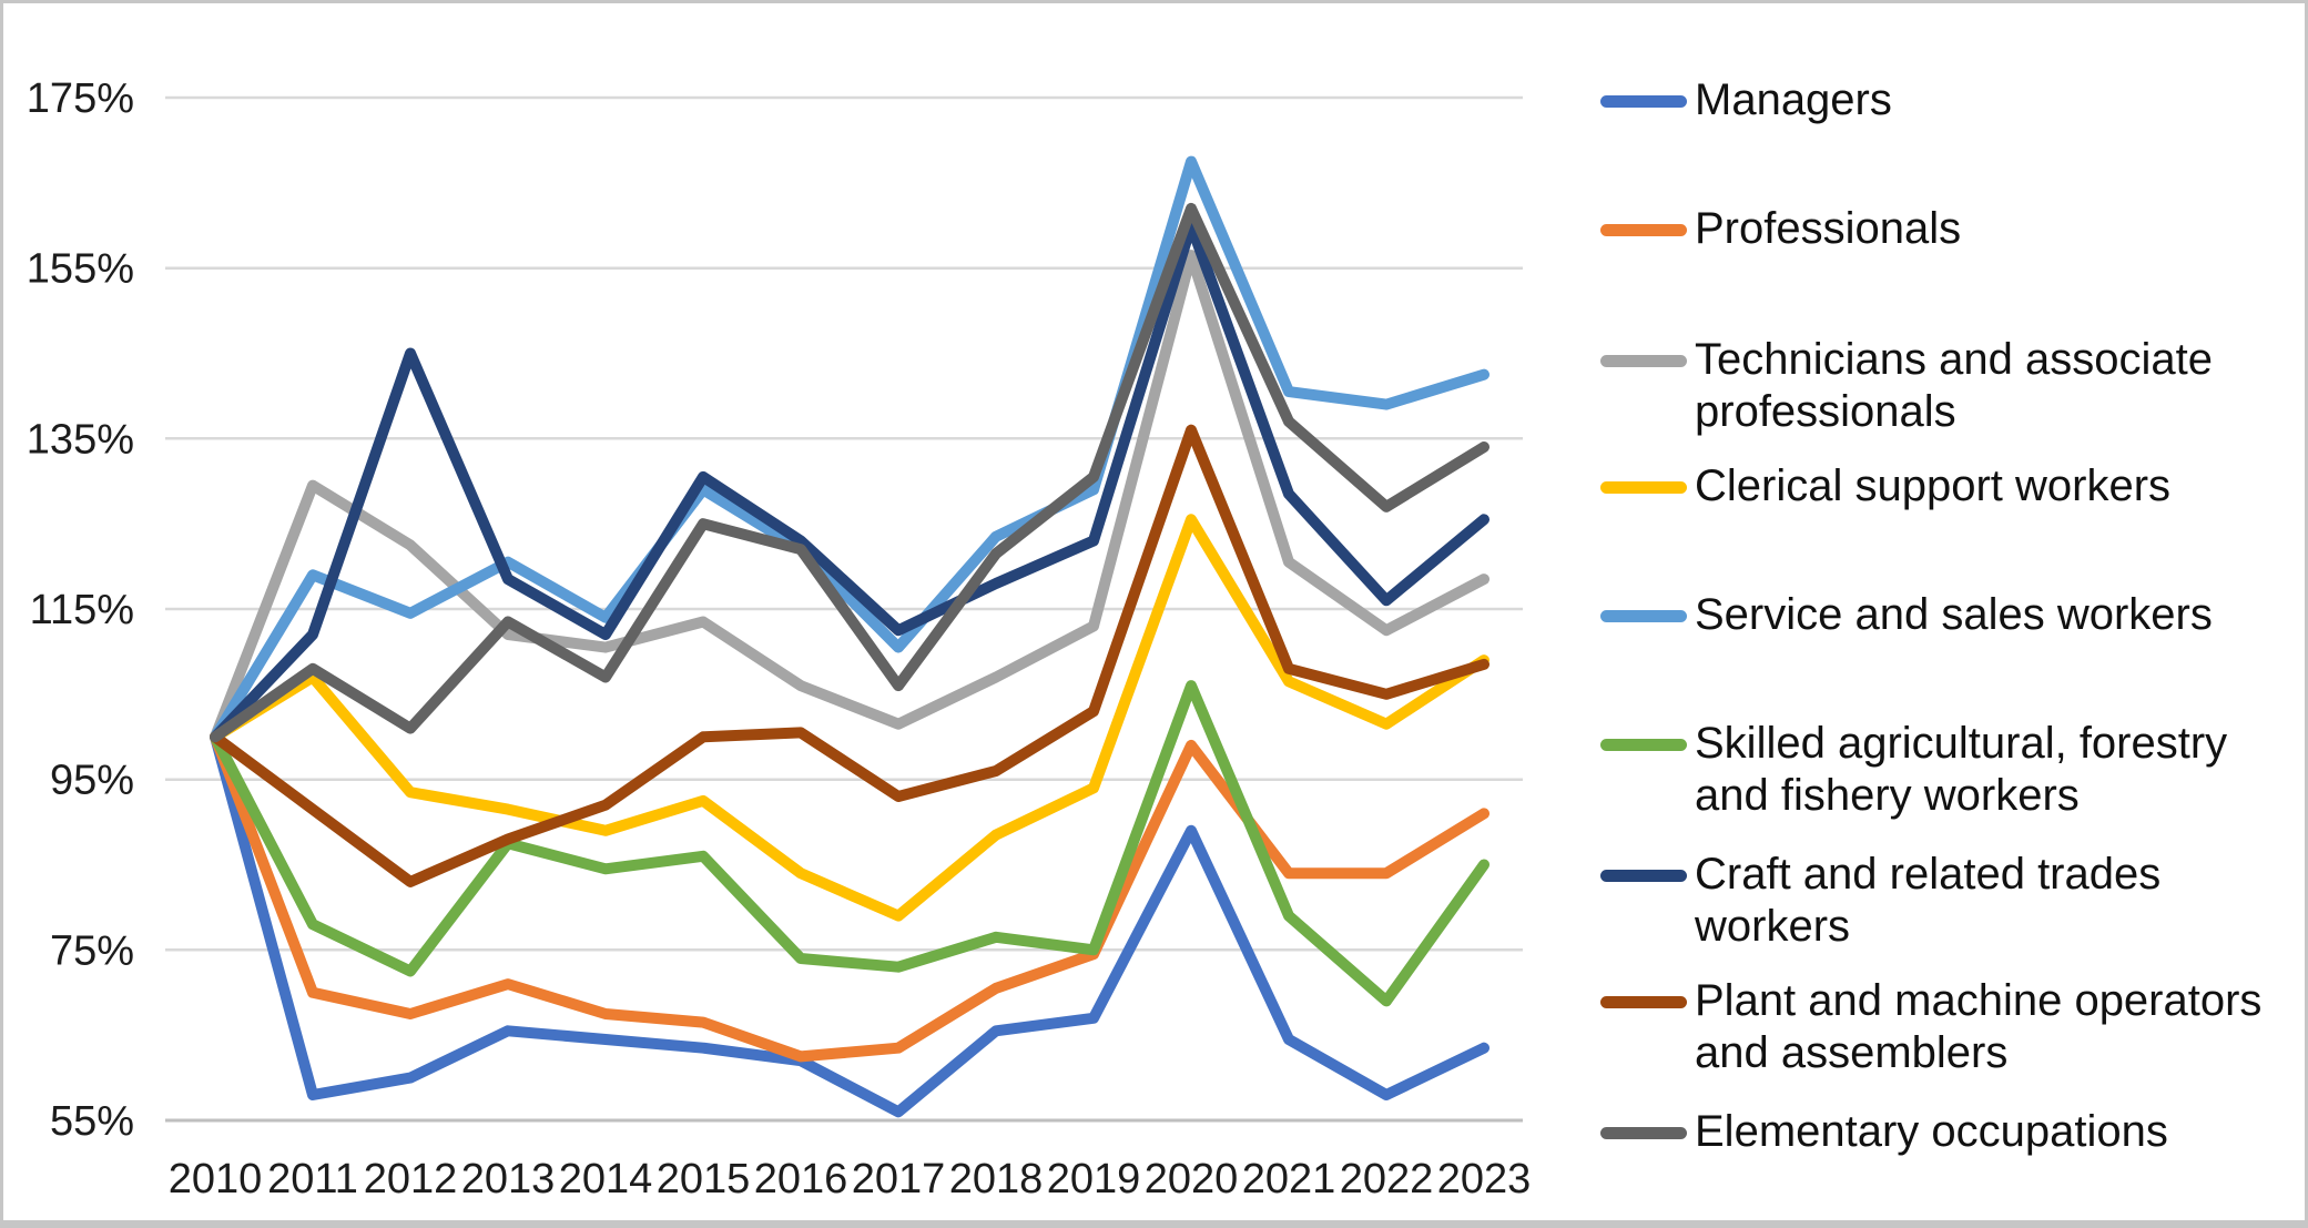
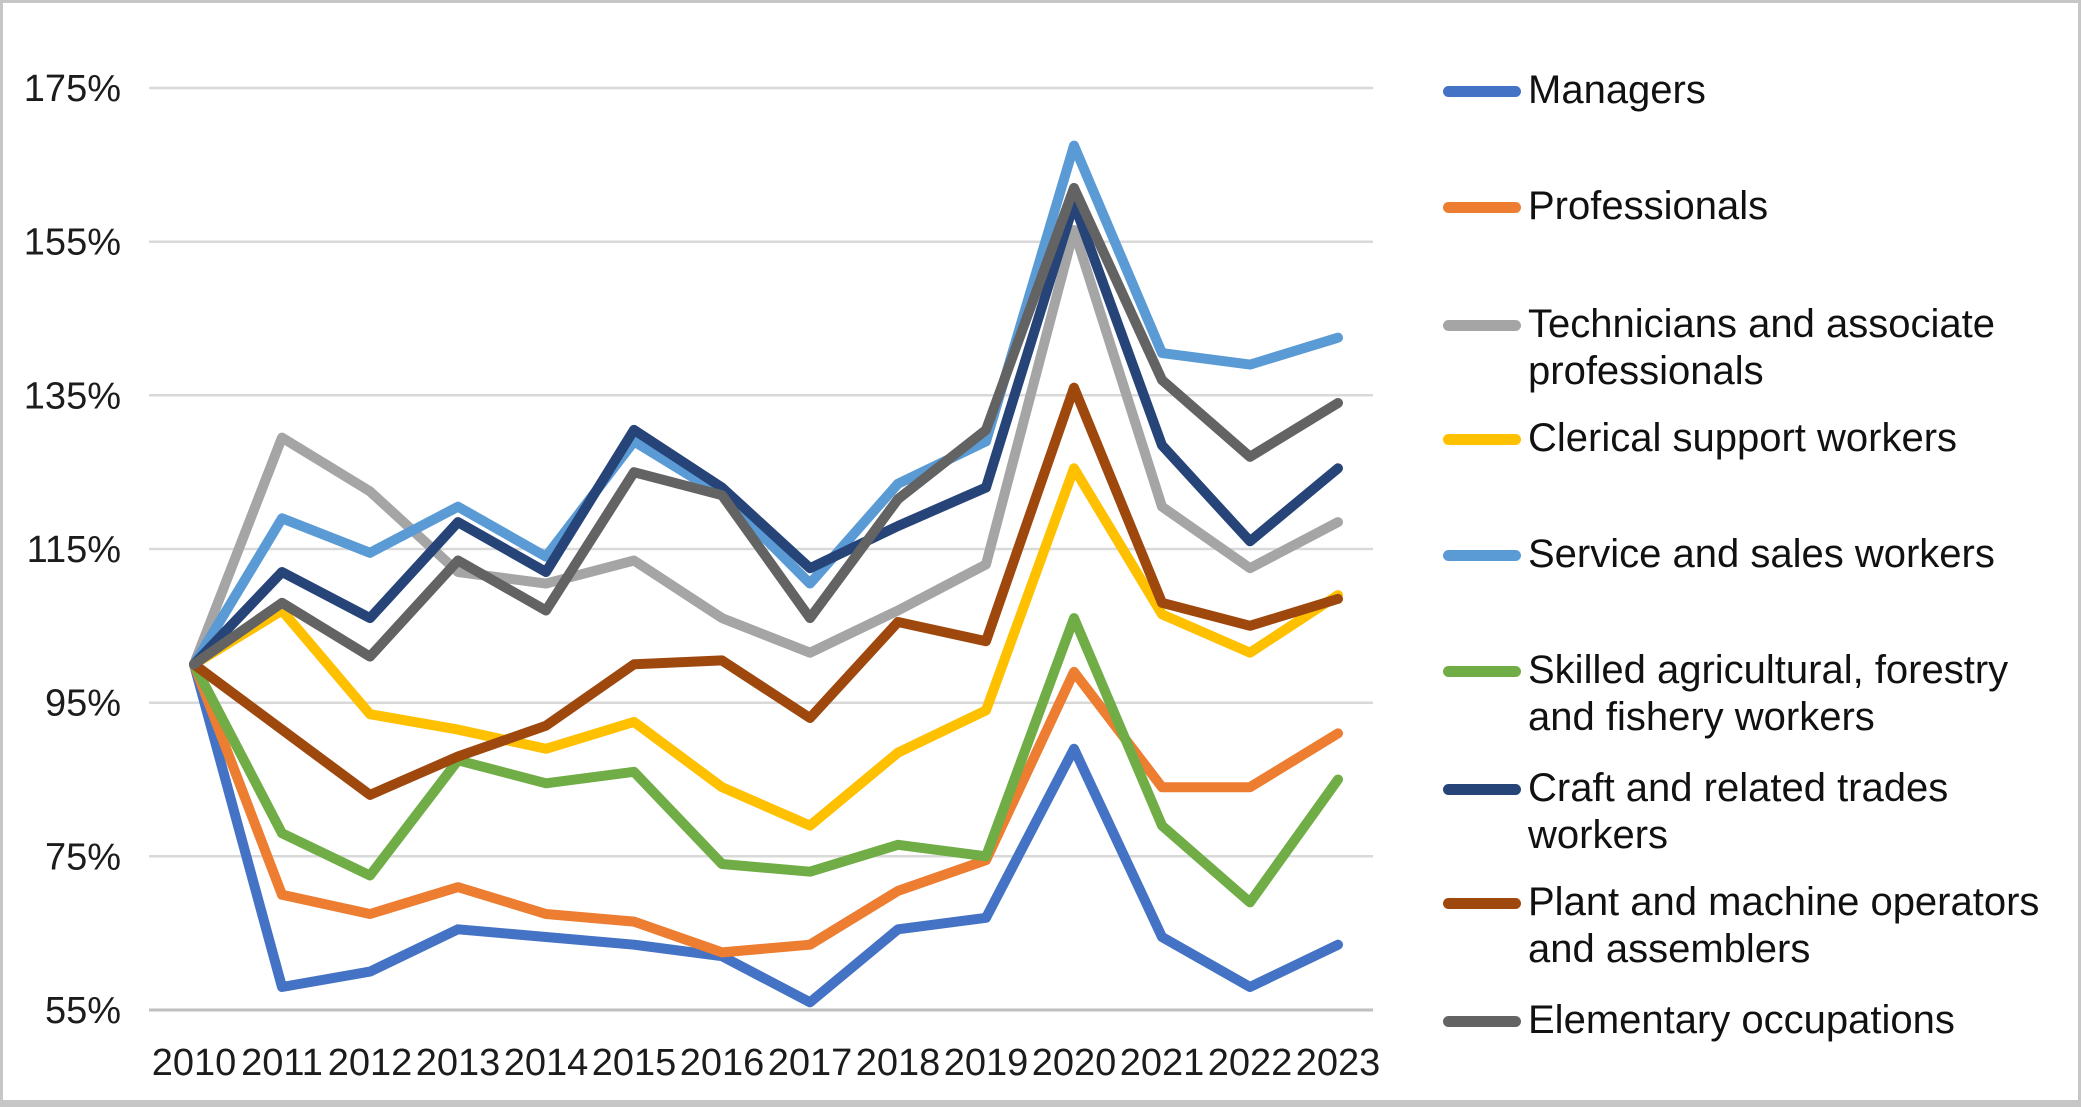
Craft and related trades workers/2012: 145% -> 106%
Plant and machine operators and assemblers/2018: 96% -> 106%
